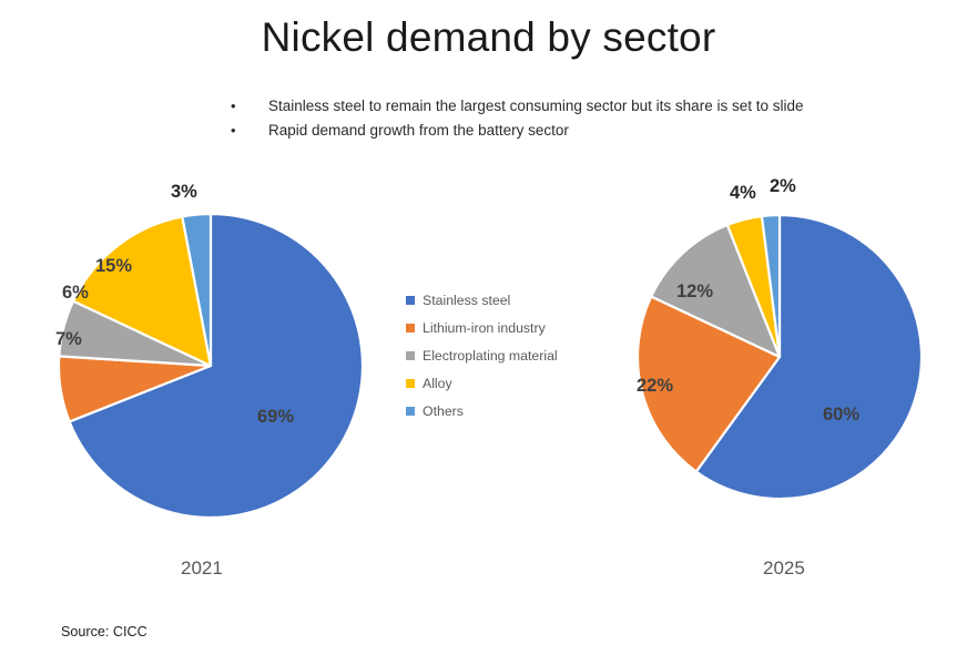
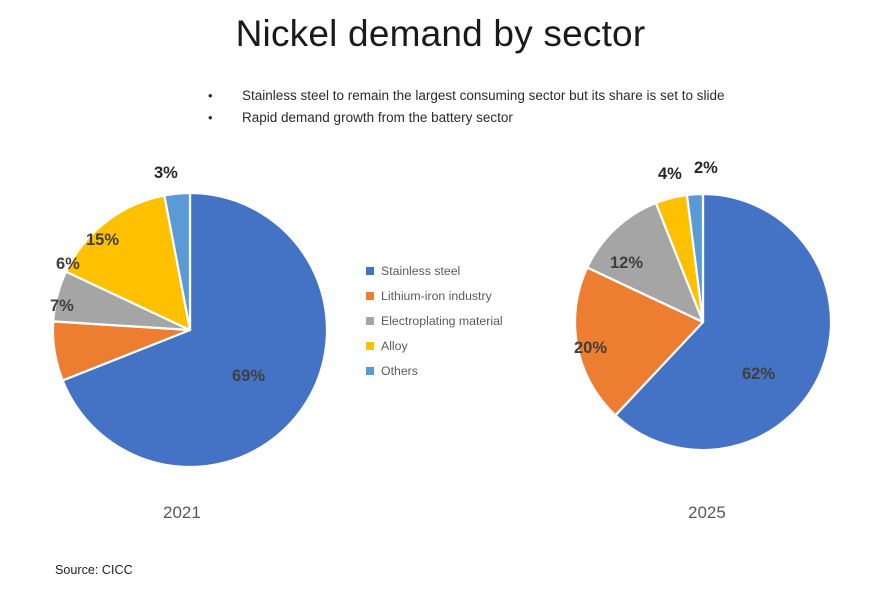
2025/Stainless steel: 60% -> 62%
2025/Lithium-iron industry: 22% -> 20%
